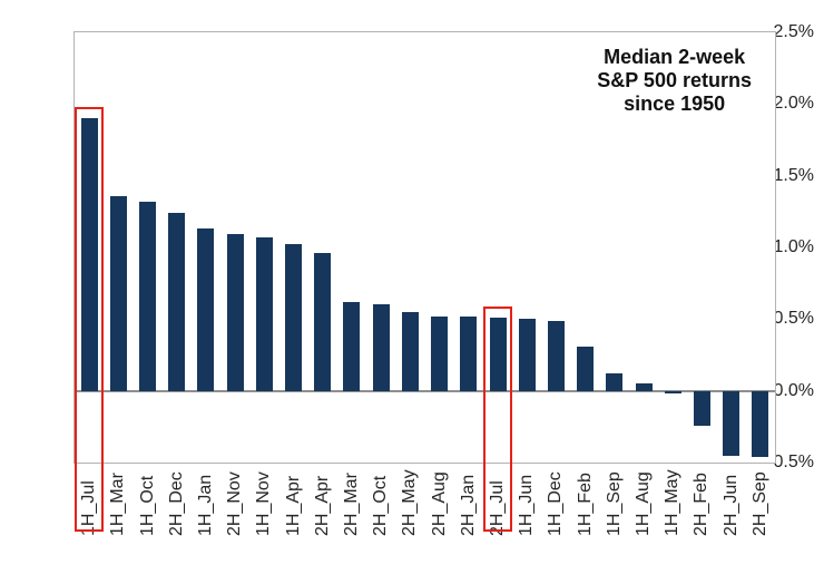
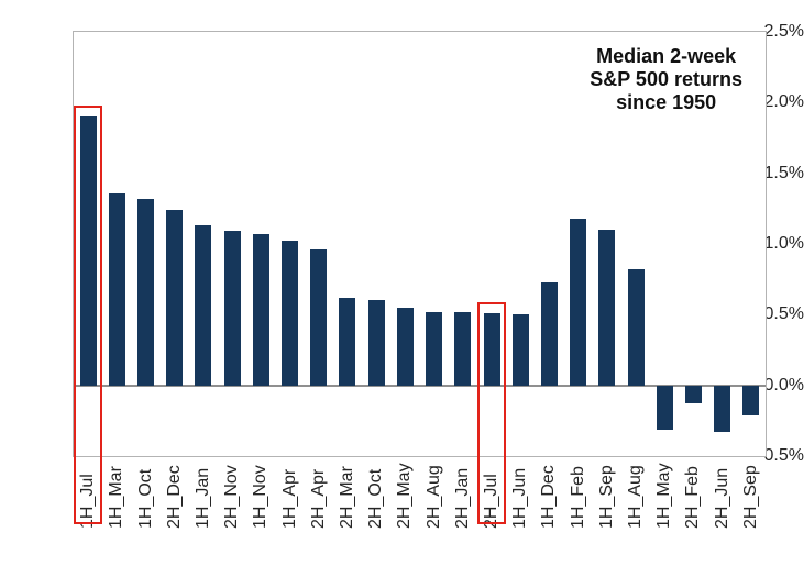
1H_Dec: 0.49% -> 0.73%
1H_Feb: 0.31% -> 1.18%
1H_Sep: 0.12% -> 1.10%
1H_Aug: 0.05% -> 0.82%
1H_May: -0.02% -> -0.31%
2H_Feb: -0.24% -> -0.13%
2H_Jun: -0.45% -> -0.33%
2H_Sep: -0.46% -> -0.21%
